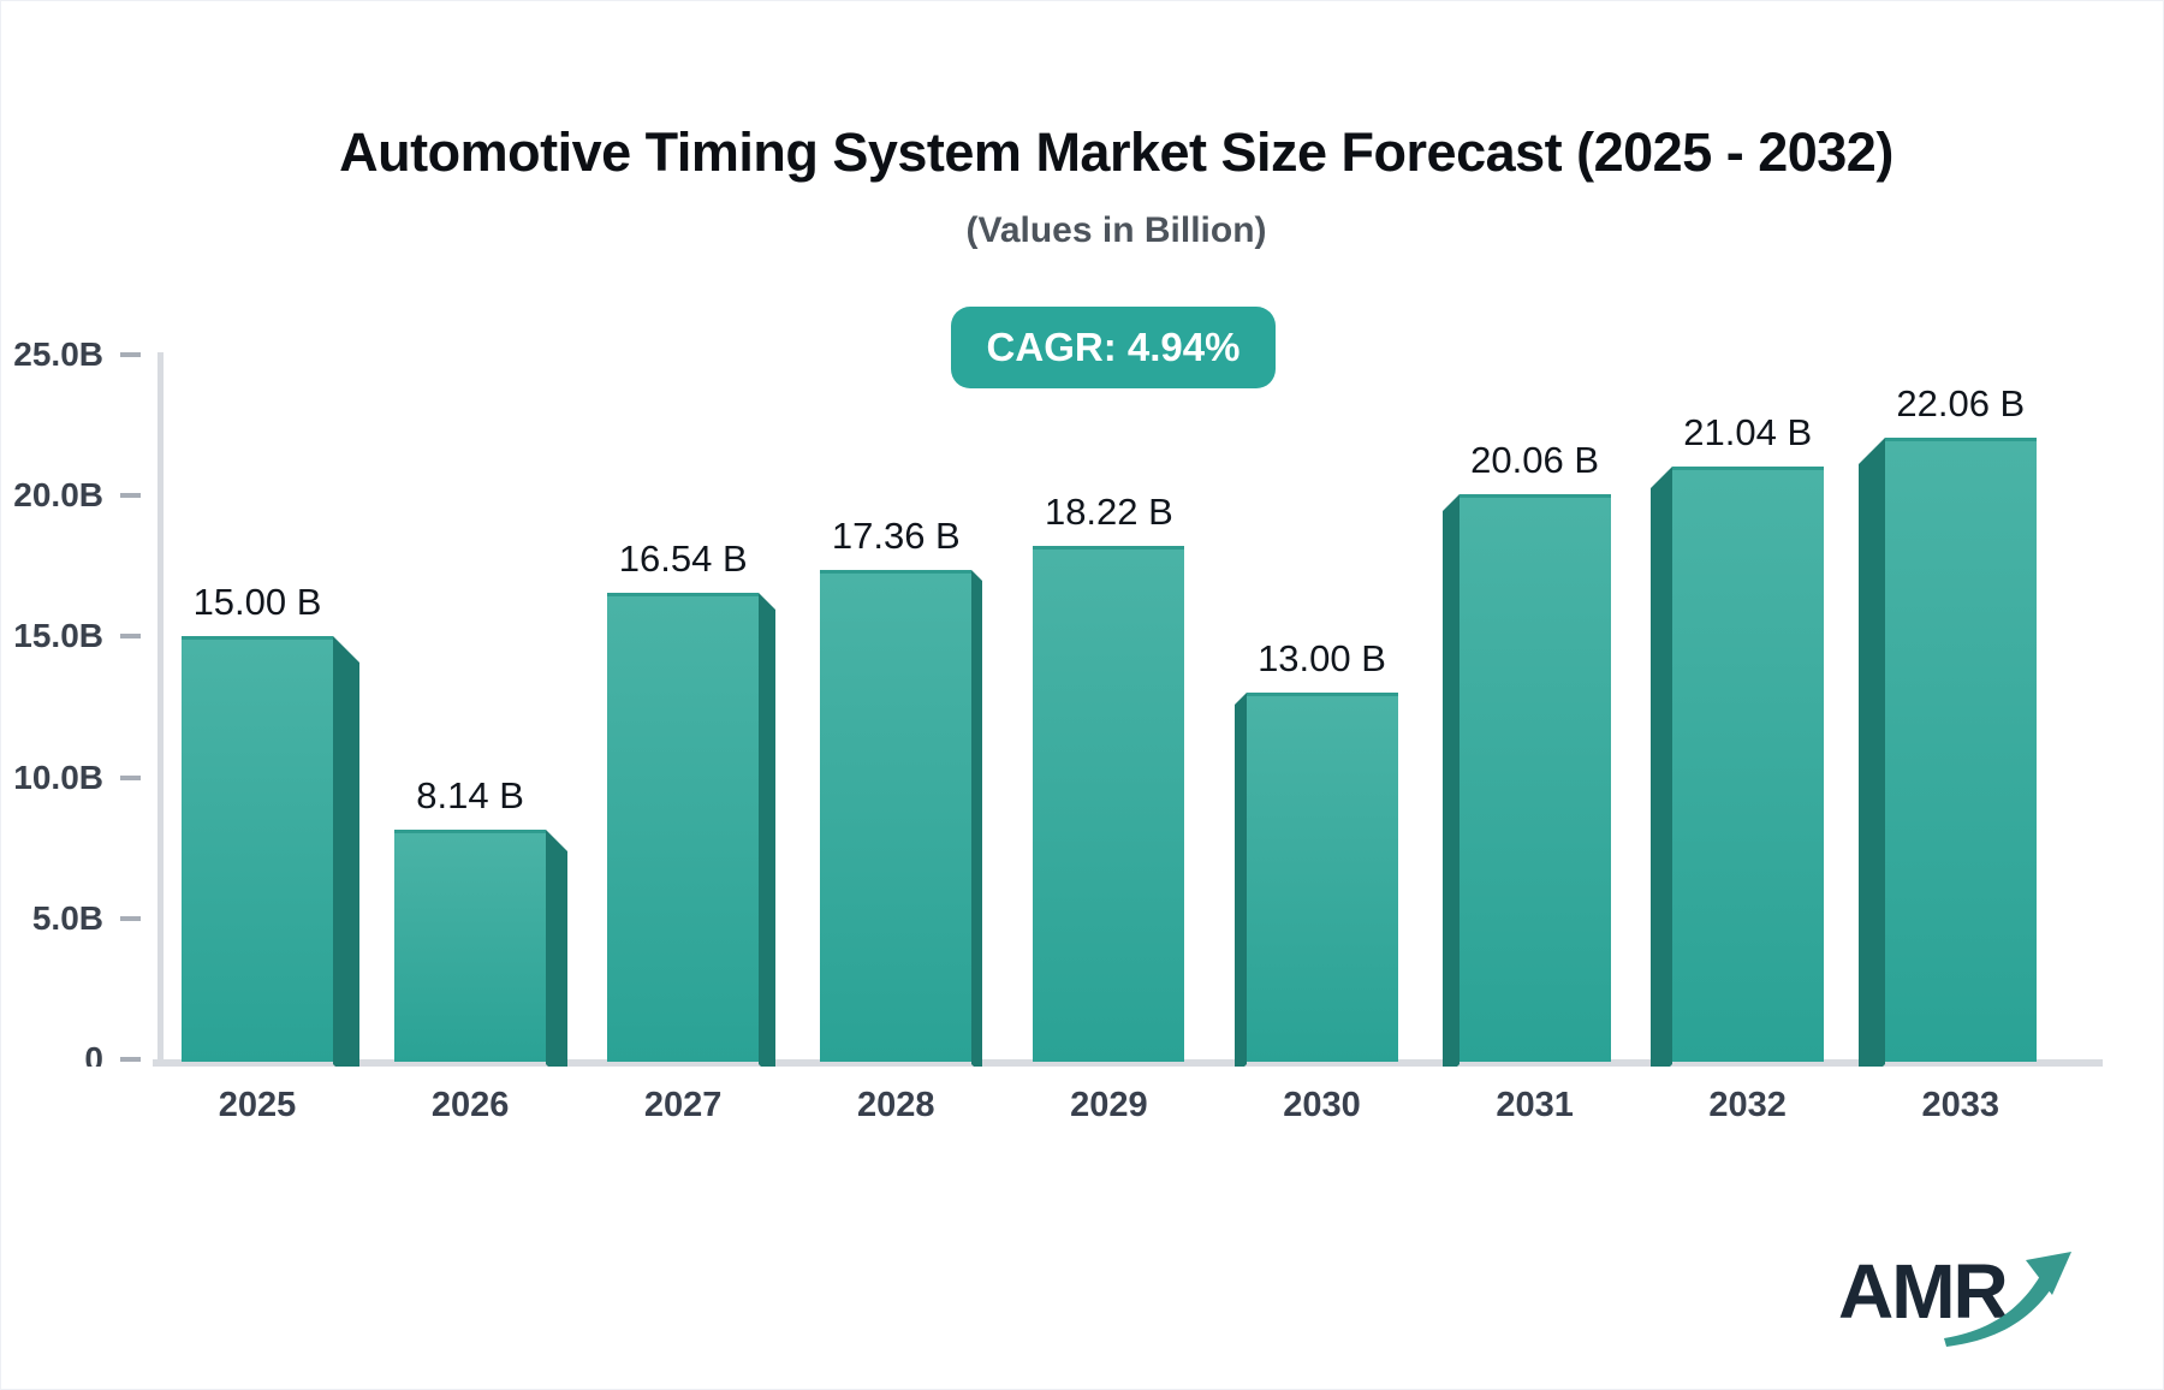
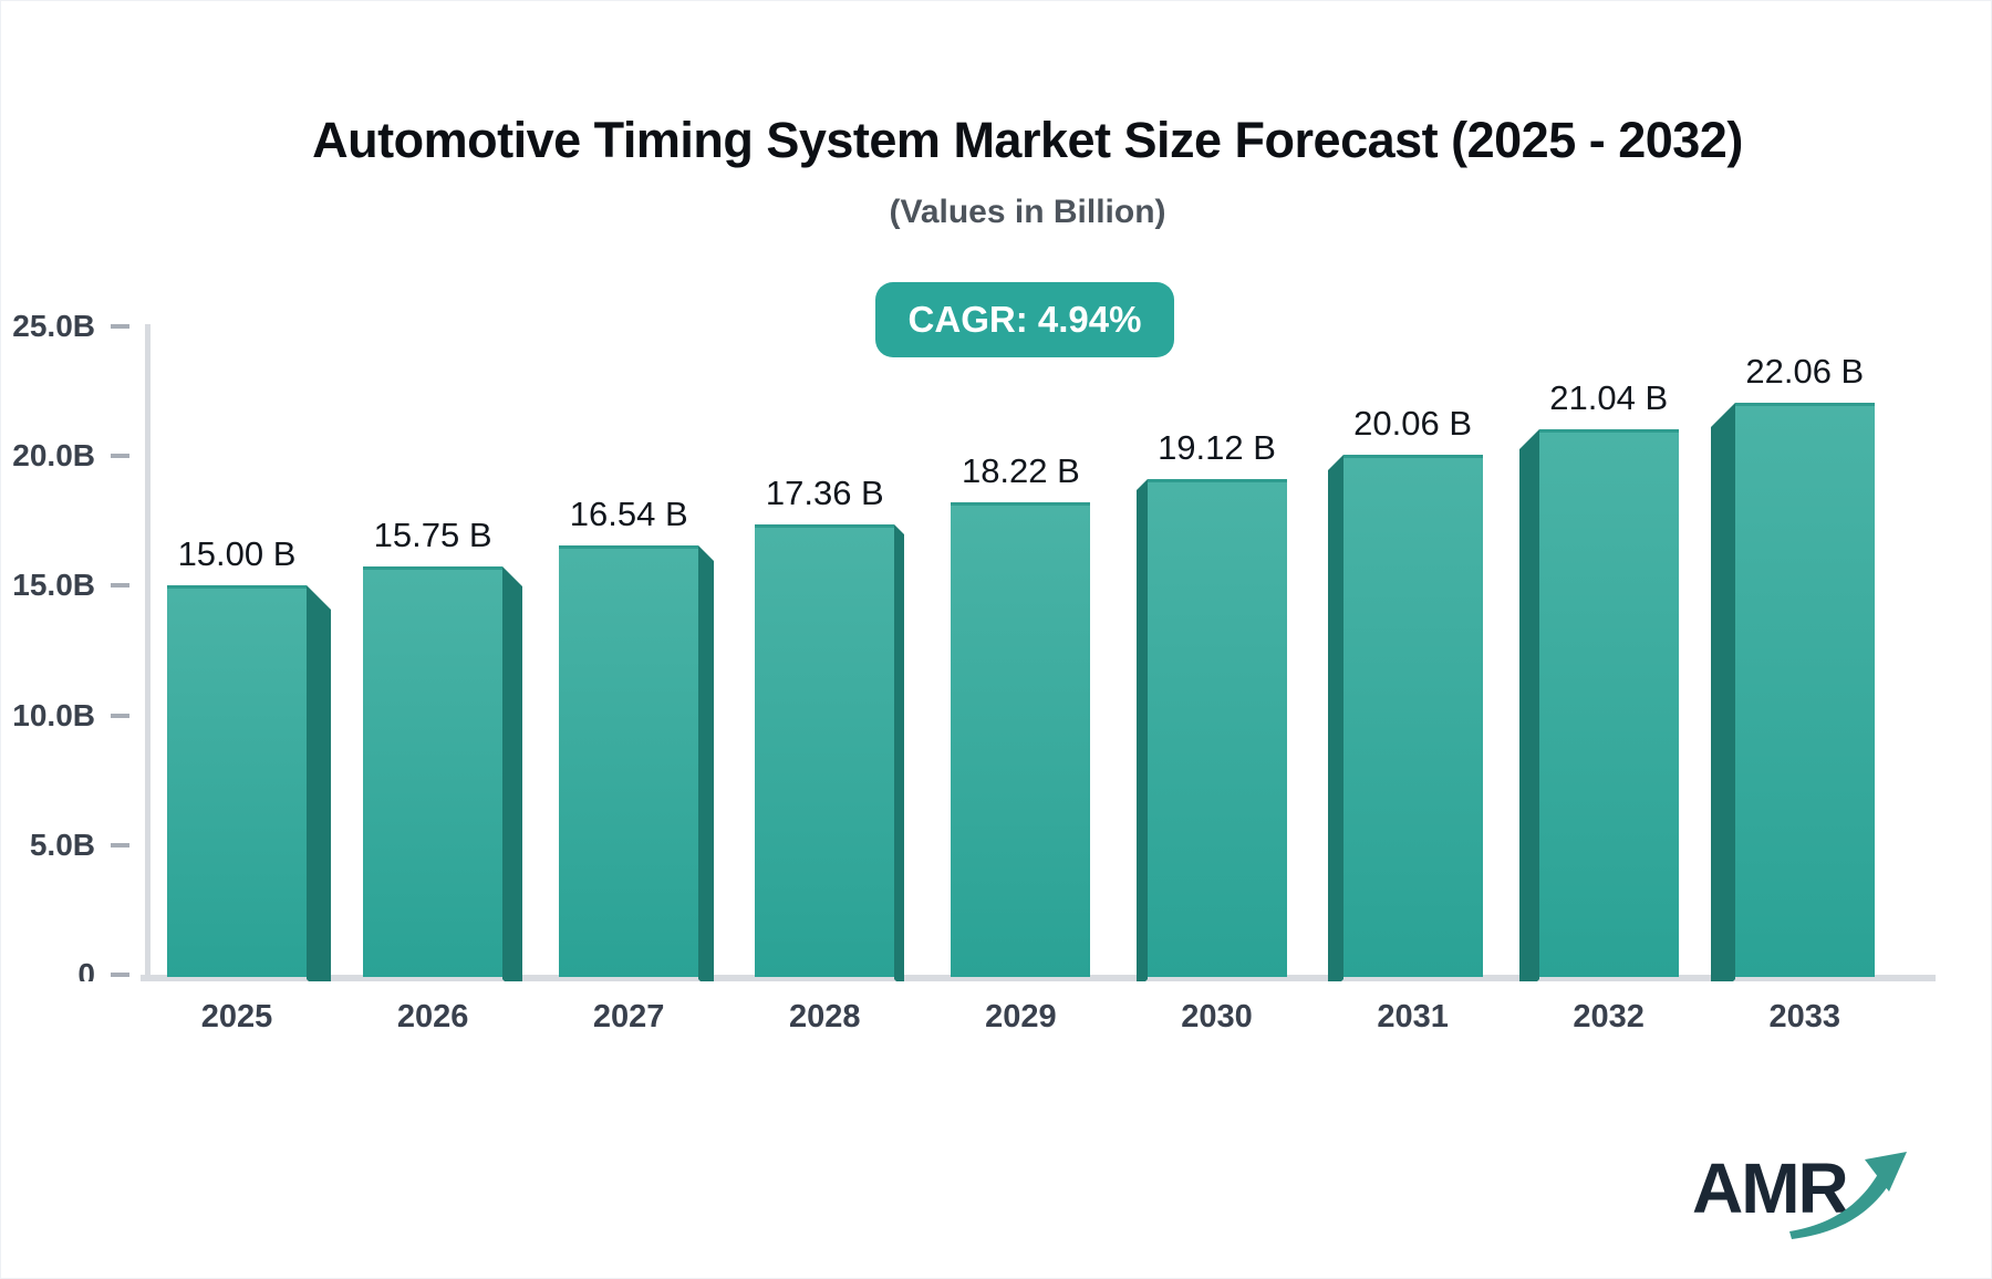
2026: 8.14 -> 15.75
2030: 13.00 -> 19.12
